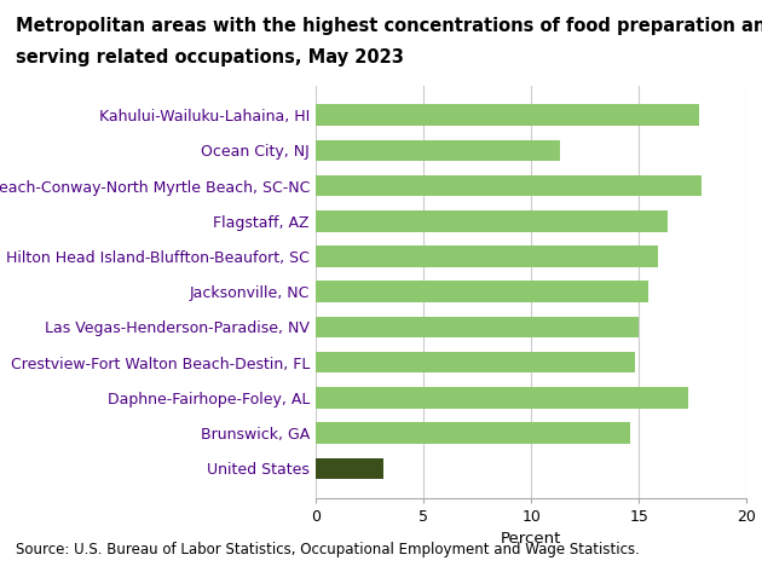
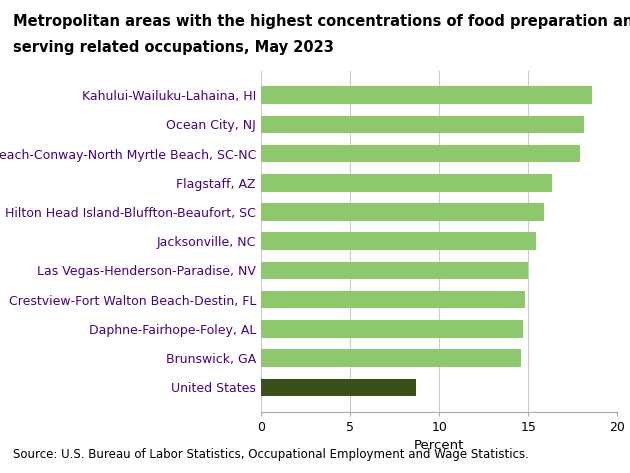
Kahului-Wailuku-Lahaina, HI: 17.8 -> 18.6
Ocean City, NJ: 11.3 -> 18.1
Daphne-Fairhope-Foley, AL: 17.3 -> 14.7
United States: 3.1 -> 8.7
